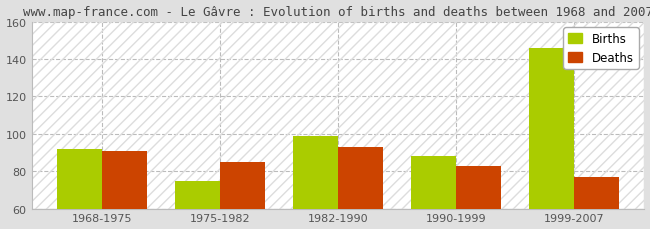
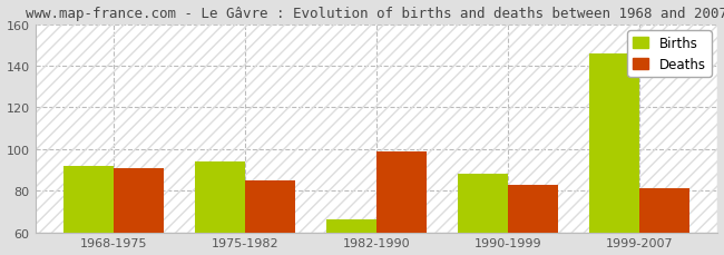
Births/1975-1982: 75 -> 94
Births/1982-1990: 99 -> 66
Deaths/1982-1990: 93 -> 99
Deaths/1999-2007: 77 -> 81
